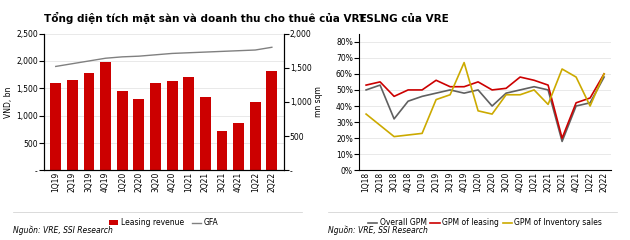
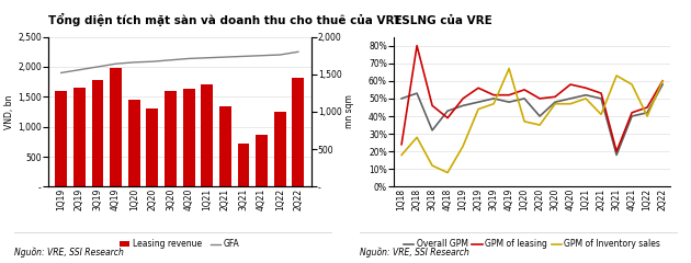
GPM of leasing/1Q18: 53% -> 24%
GPM of Inventory sales/1Q18: 35% -> 18%
GPM of leasing/2Q18: 55% -> 80%
GPM of Inventory sales/3Q18: 21% -> 12%
GPM of leasing/4Q18: 50% -> 39%
GPM of Inventory sales/4Q18: 22% -> 8%
